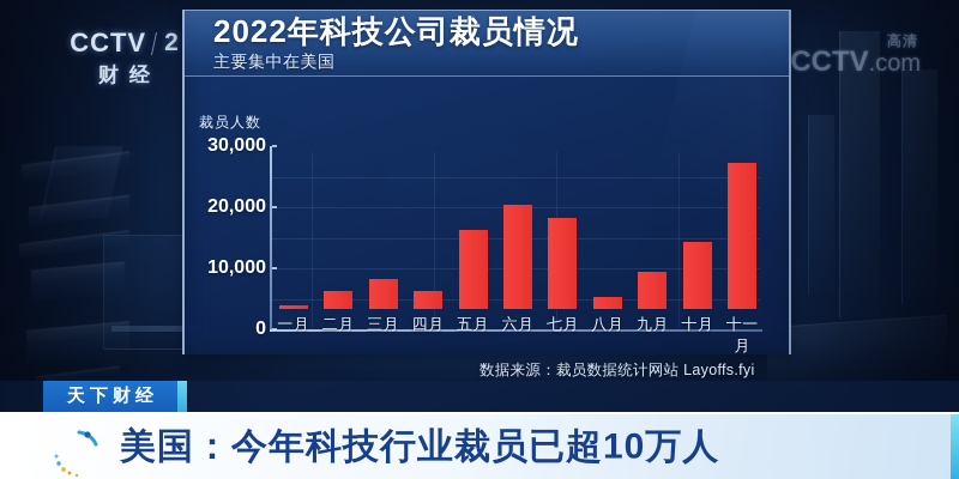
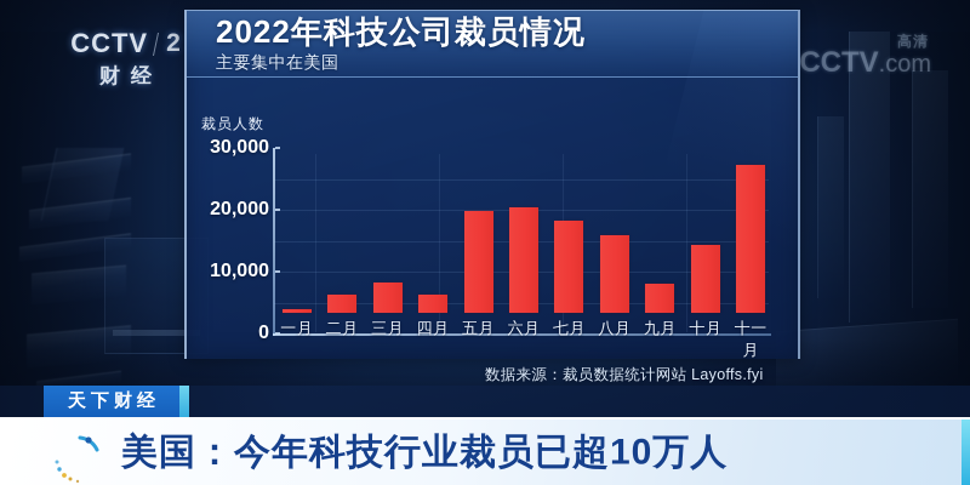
五月: 13000 -> 16000
八月: 2000 -> 12000
九月: 6000 -> 5000
